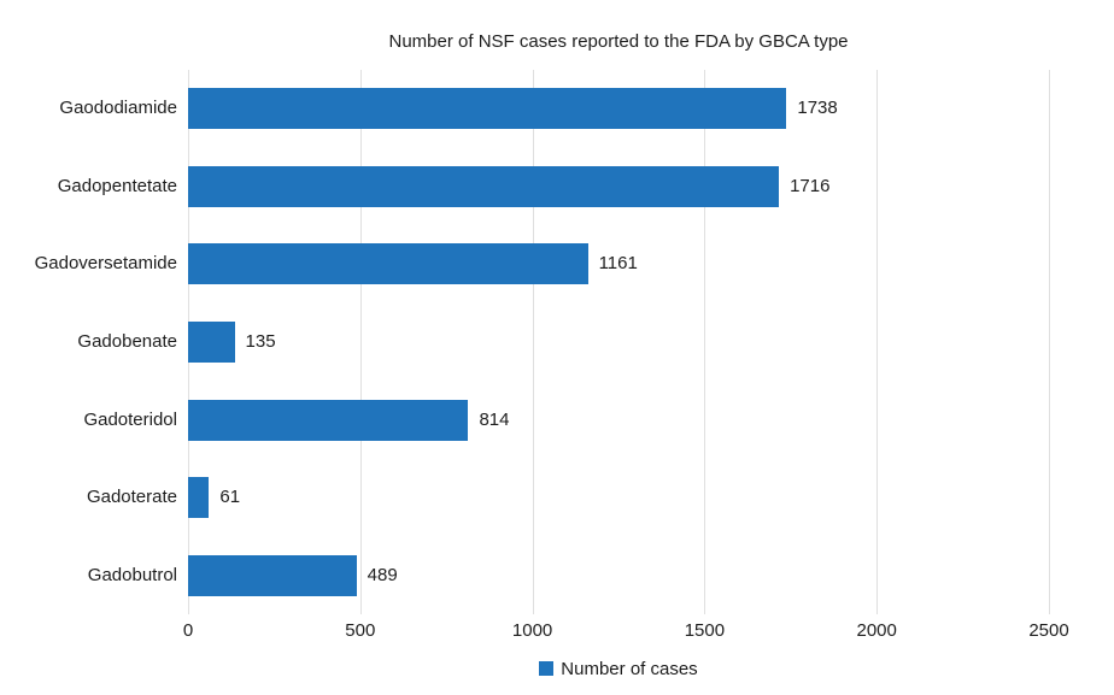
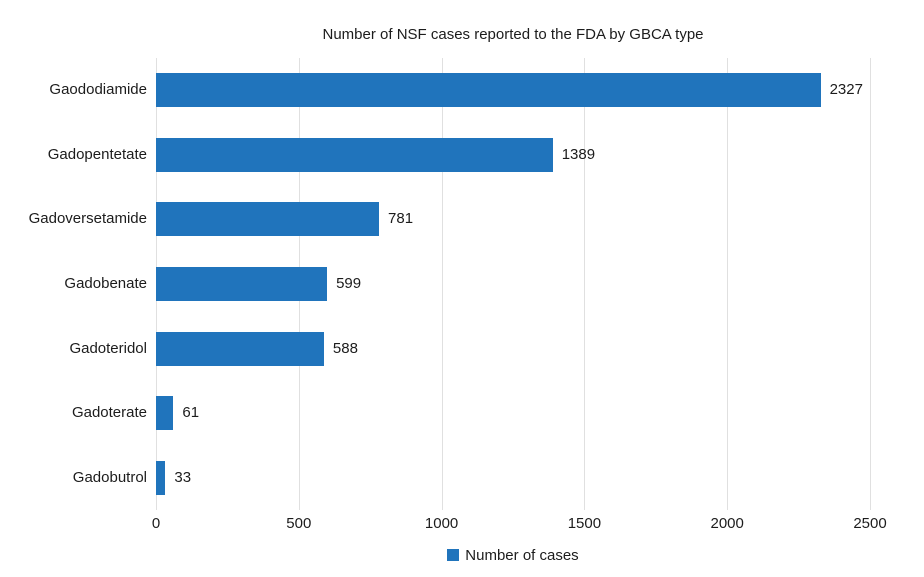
Gaododiamide: 1738 -> 2327
Gadopentetate: 1716 -> 1389
Gadoversetamide: 1161 -> 781
Gadobenate: 135 -> 599
Gadoteridol: 814 -> 588
Gadobutrol: 489 -> 33
